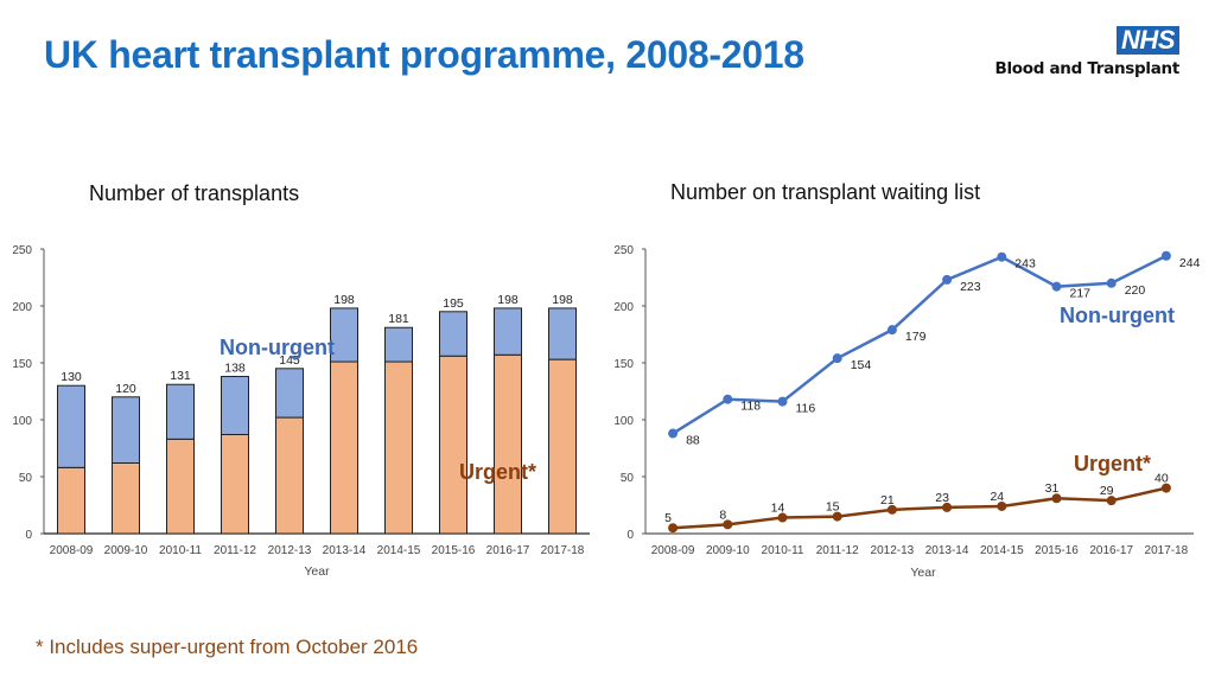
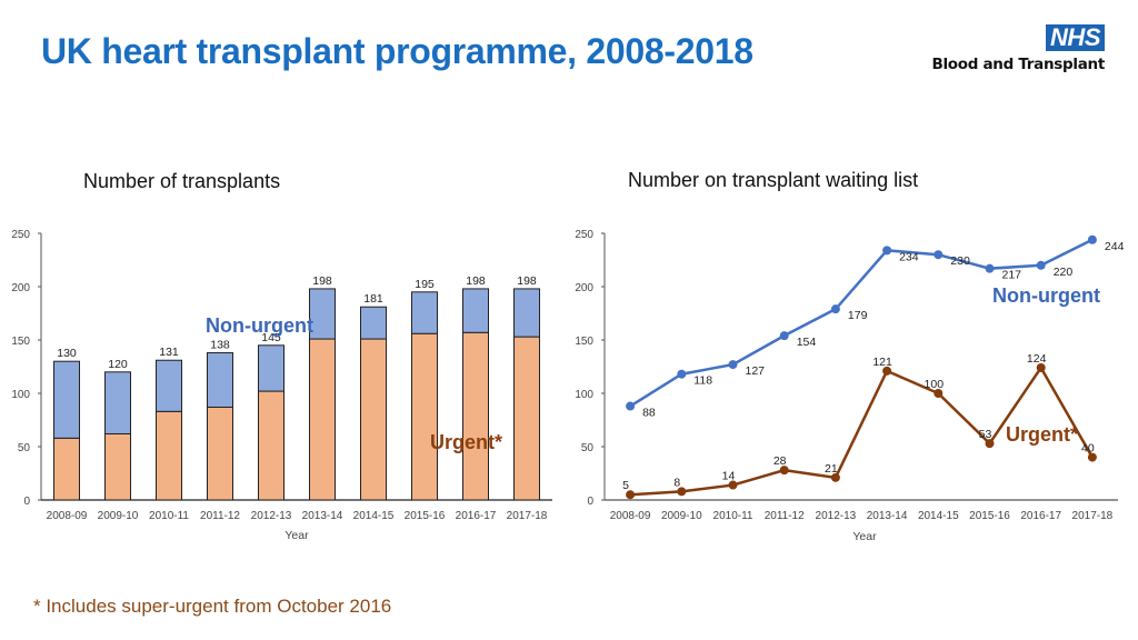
Number on transplant waiting list/Non-urgent/2010-11: 116 -> 127
Number on transplant waiting list/Urgent*/2011-12: 15 -> 28
Number on transplant waiting list/Non-urgent/2013-14: 223 -> 234
Number on transplant waiting list/Urgent*/2013-14: 23 -> 121
Number on transplant waiting list/Non-urgent/2014-15: 243 -> 230
Number on transplant waiting list/Urgent*/2014-15: 24 -> 100
Number on transplant waiting list/Urgent*/2015-16: 31 -> 53
Number on transplant waiting list/Urgent*/2016-17: 29 -> 124
